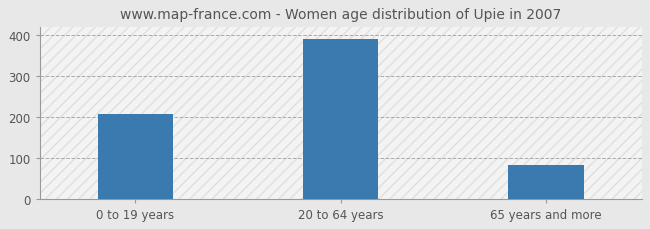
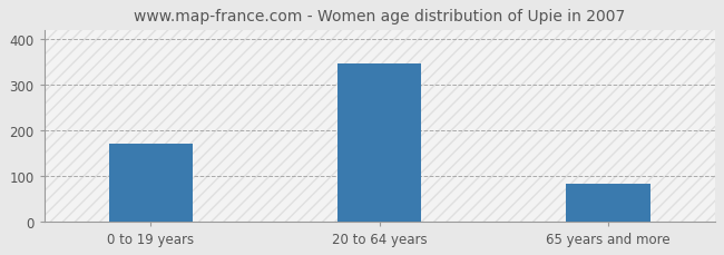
0 to 19 years: 207 -> 170
20 to 64 years: 390 -> 345
